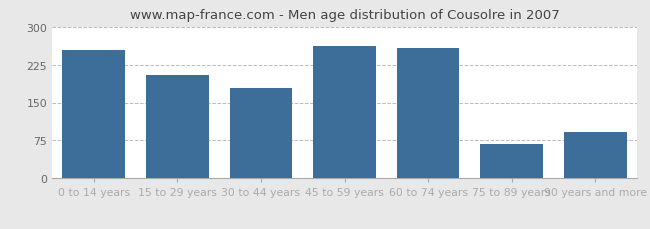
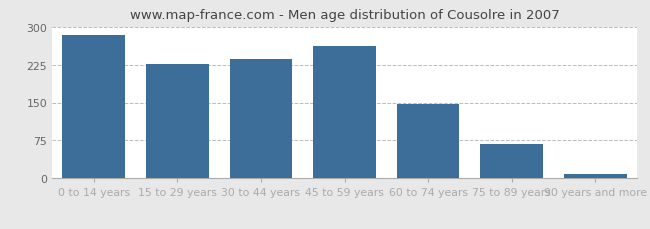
0 to 14 years: 254 -> 284
15 to 29 years: 204 -> 226
30 to 44 years: 178 -> 236
60 to 74 years: 258 -> 148
90 years and more: 92 -> 8
